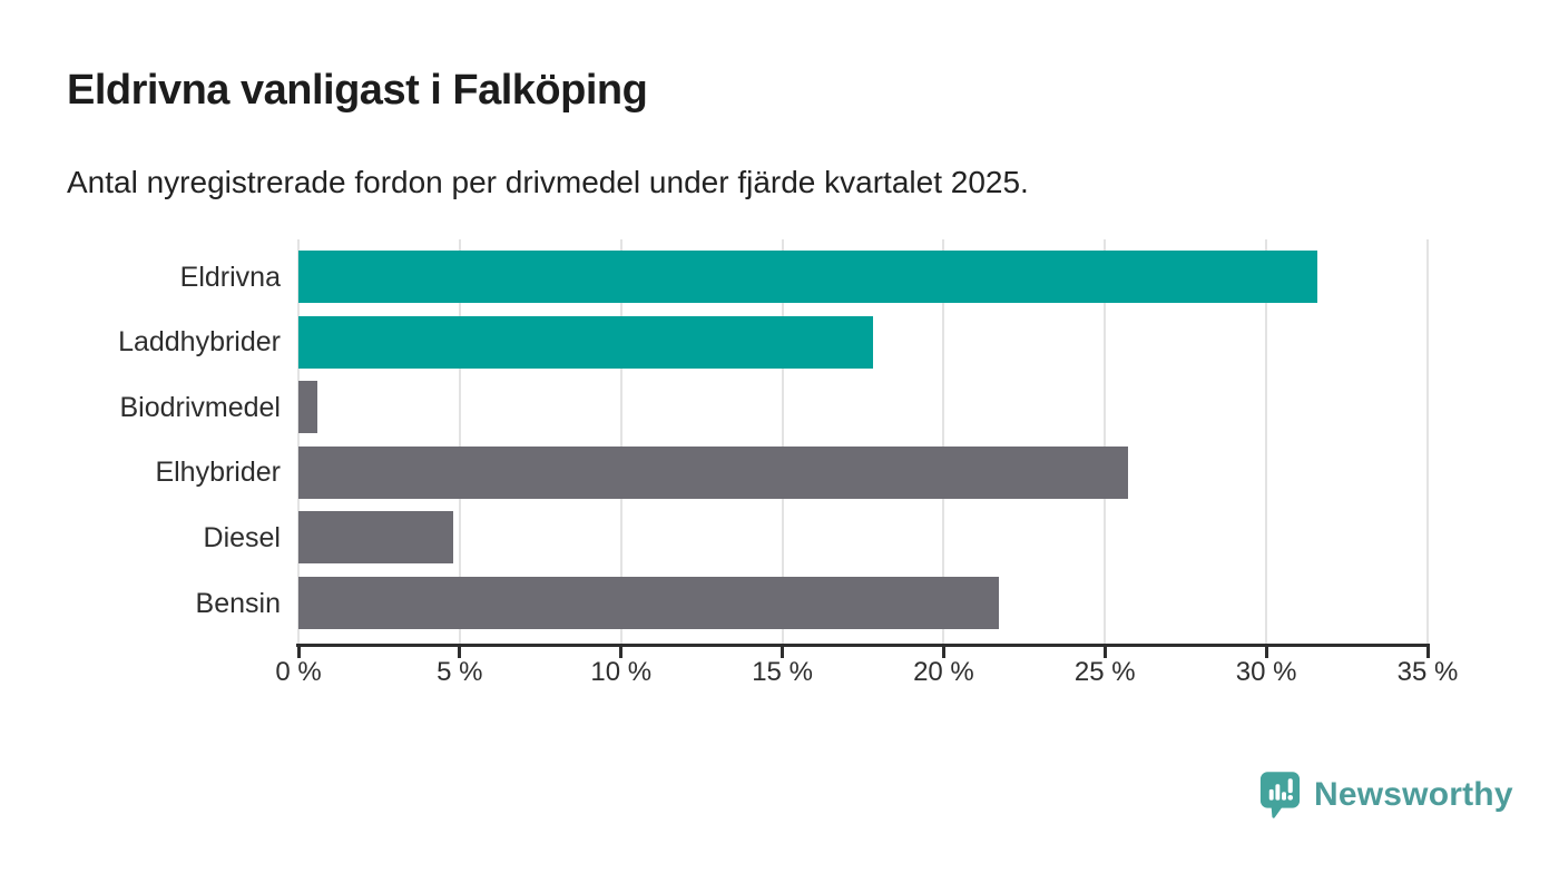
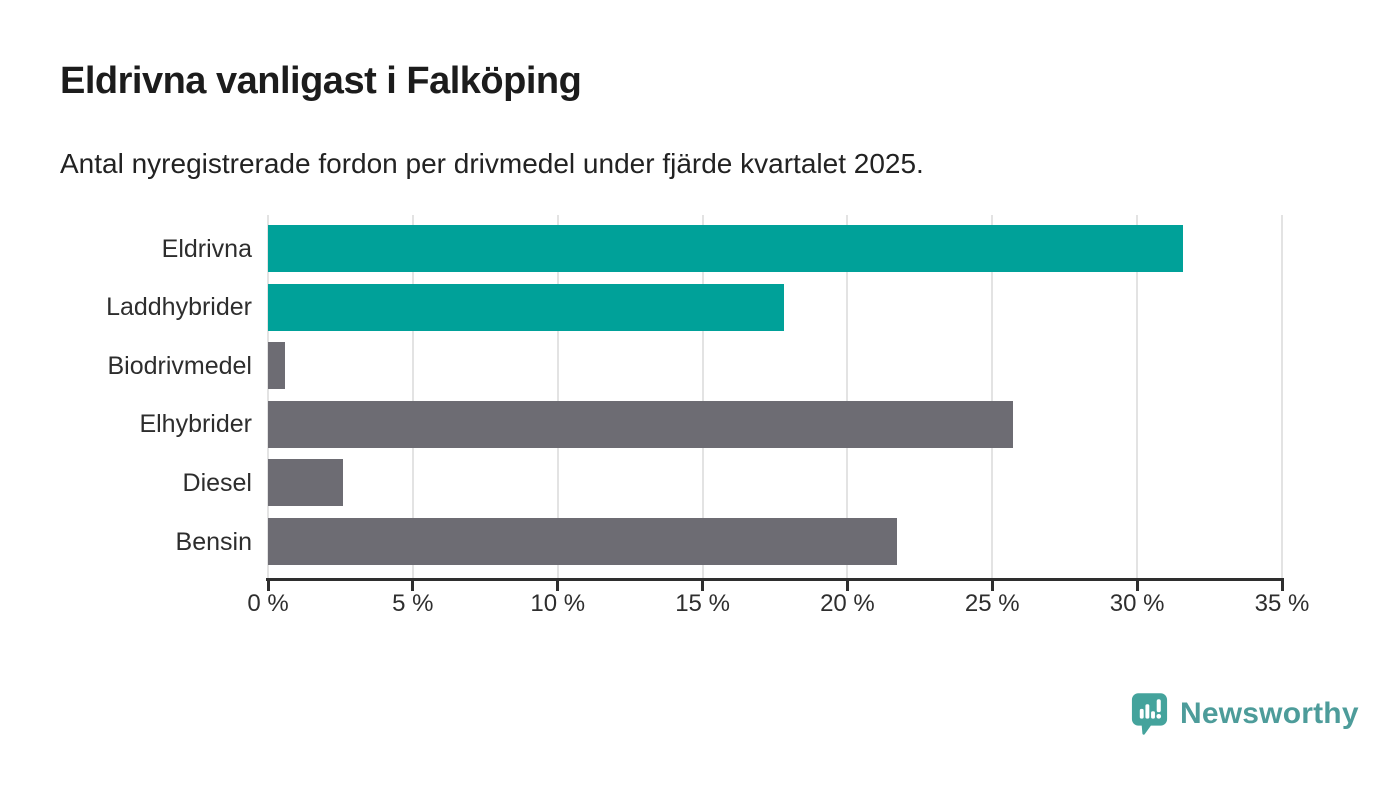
Diesel: 4.8% -> 2.6%
